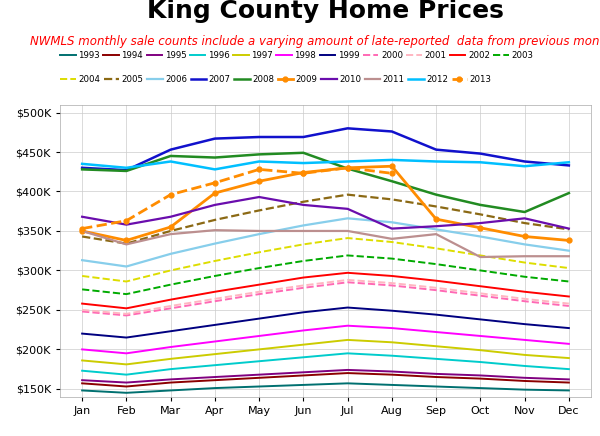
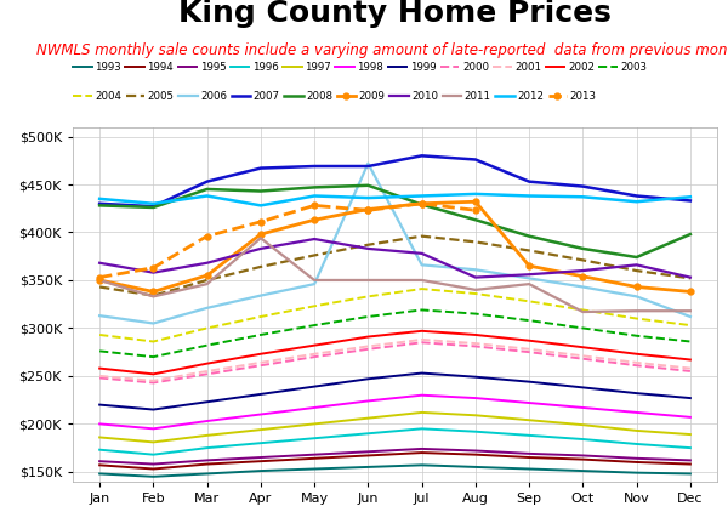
2011/Apr: $351K -> $394K
2006/Jun: $357K -> $472K
2006/Dec: $325K -> $312K
